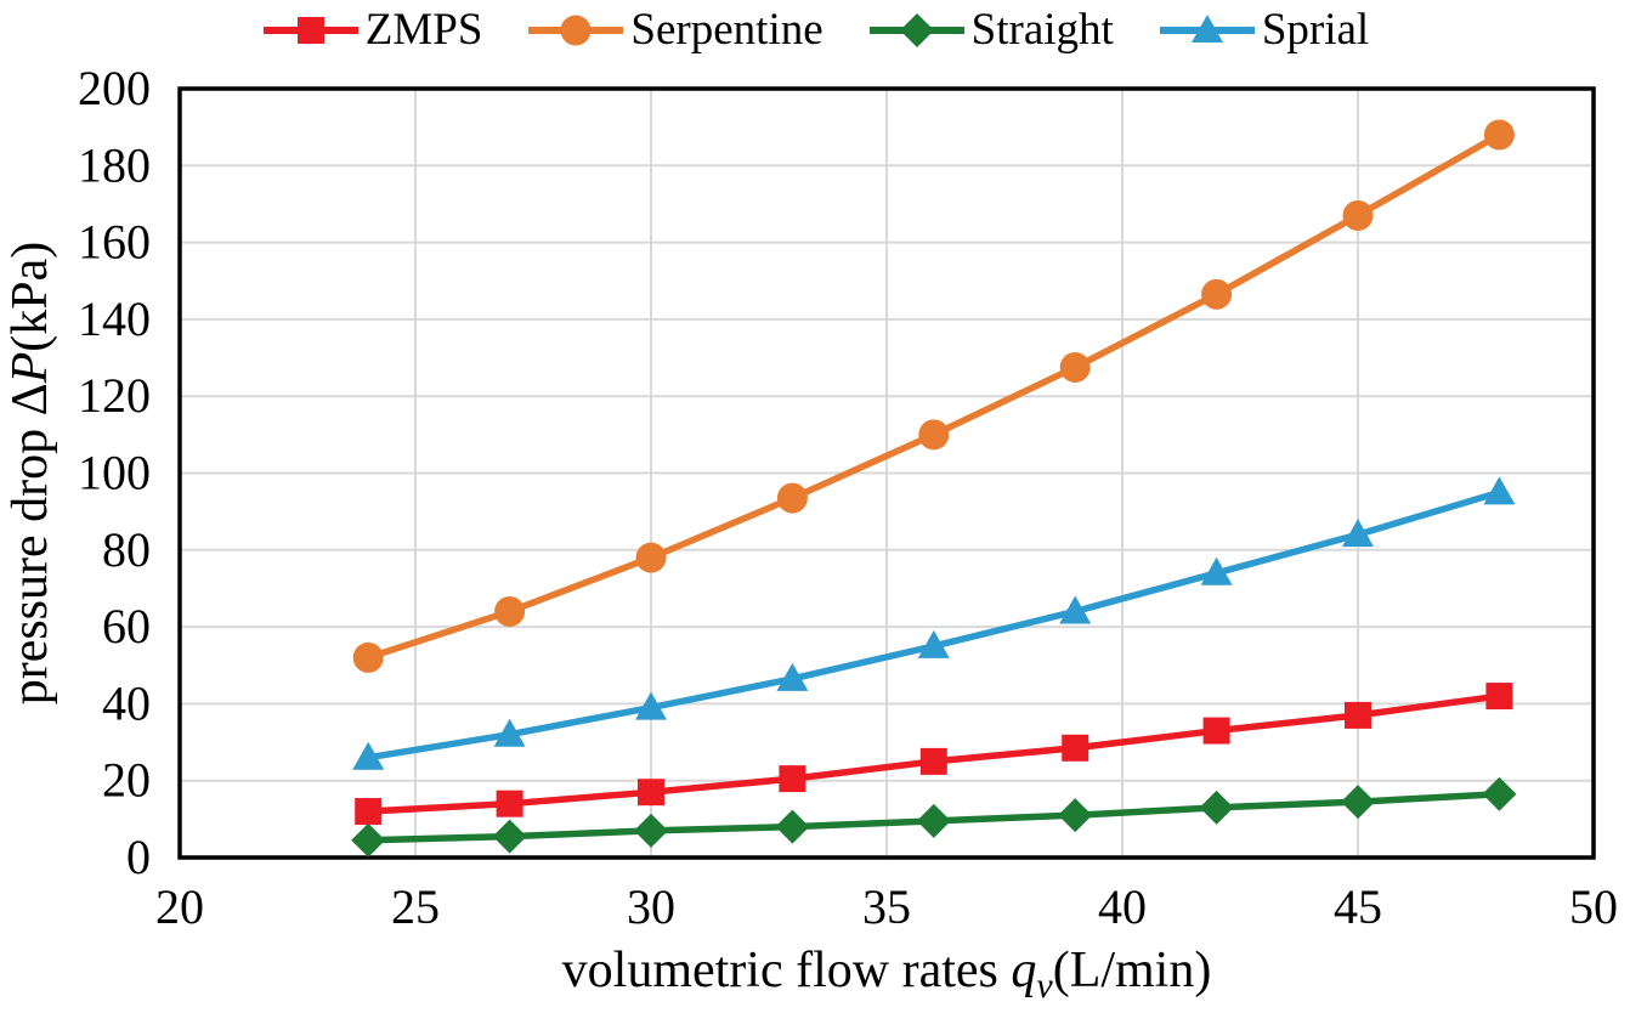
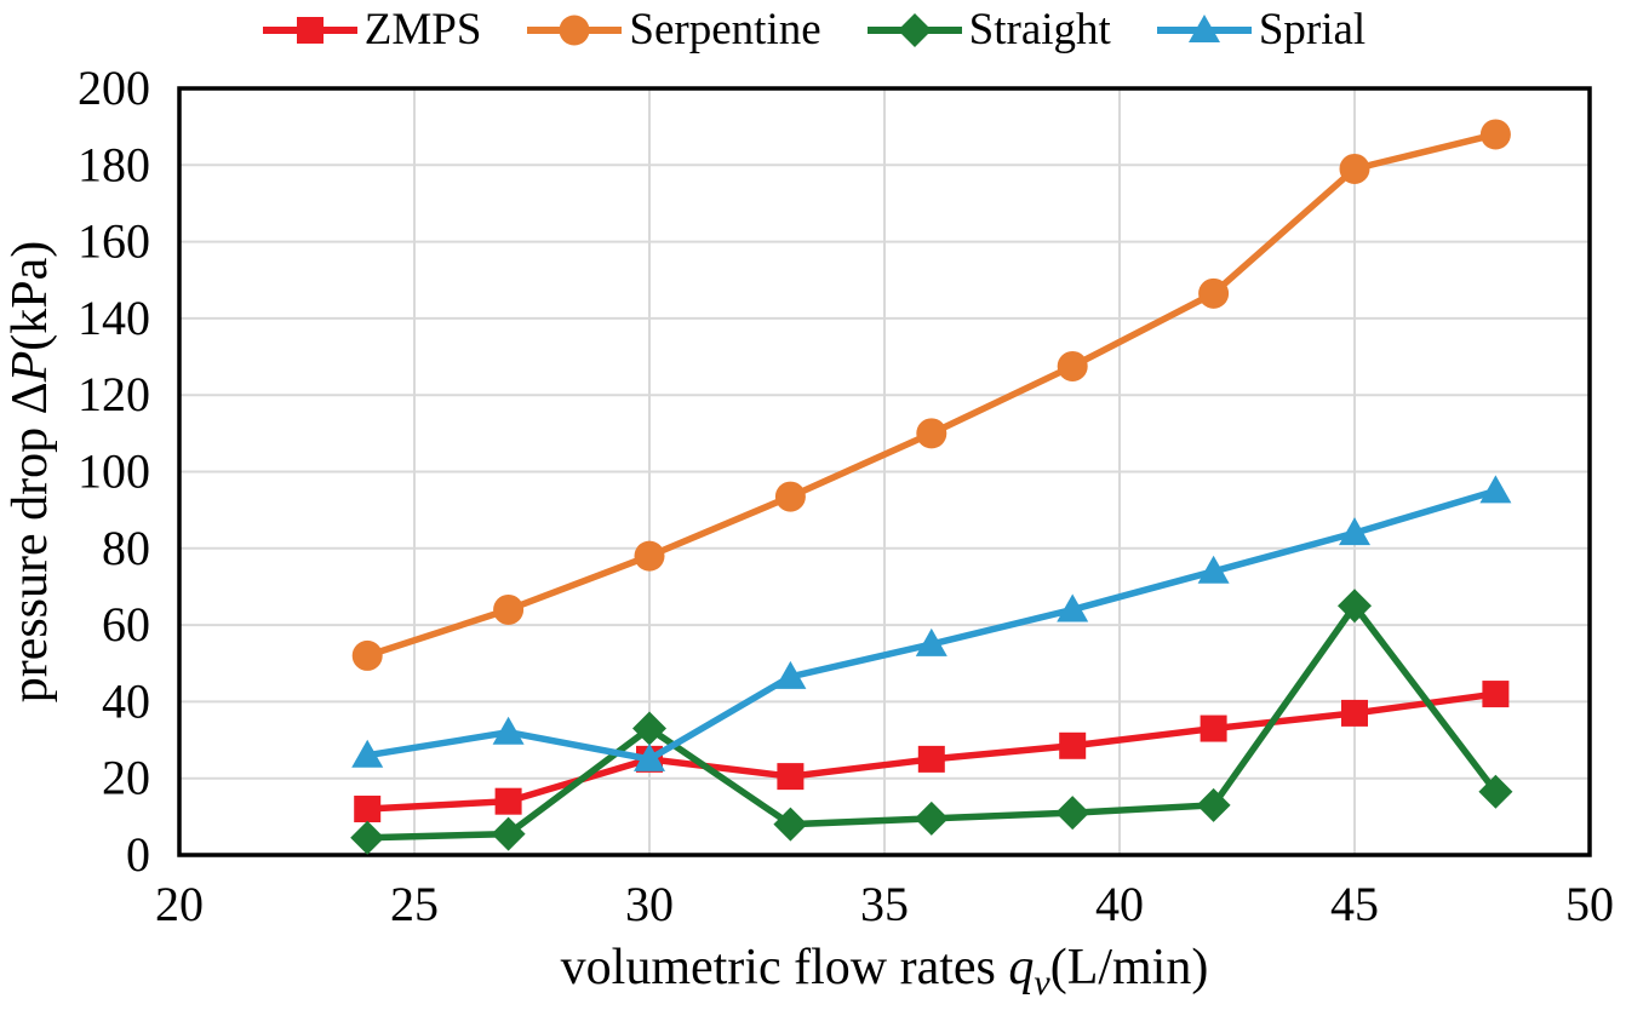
ZMPS/30: 17 -> 25
Straight/30: 7 -> 33
Sprial/30: 39 -> 25
Serpentine/45: 167 -> 179
Straight/45: 14 -> 65
